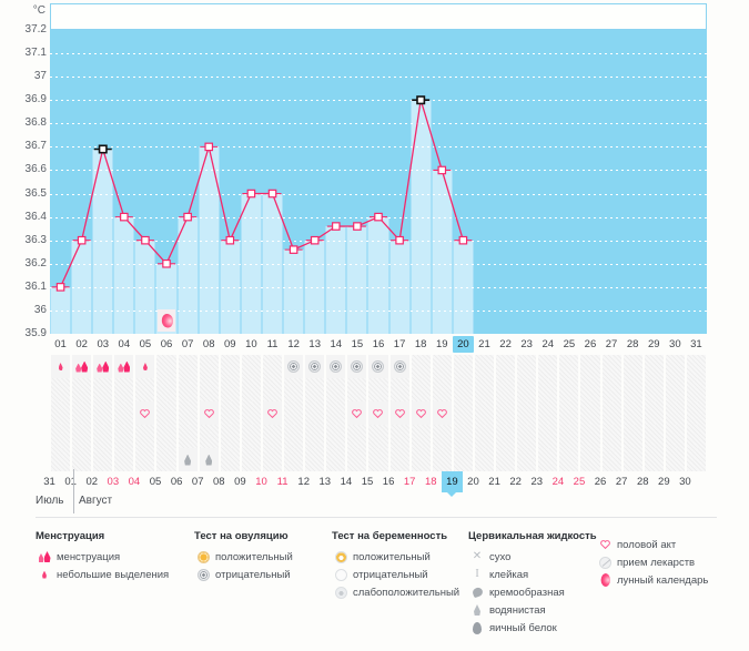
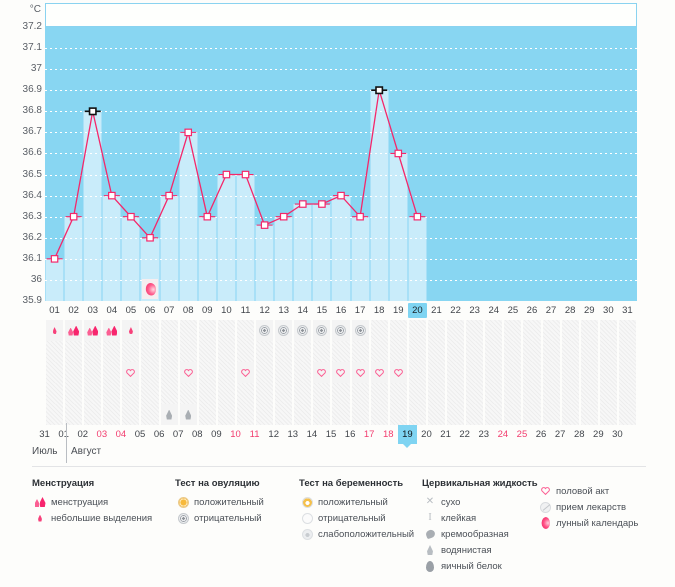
03: 36.69 -> 36.80
